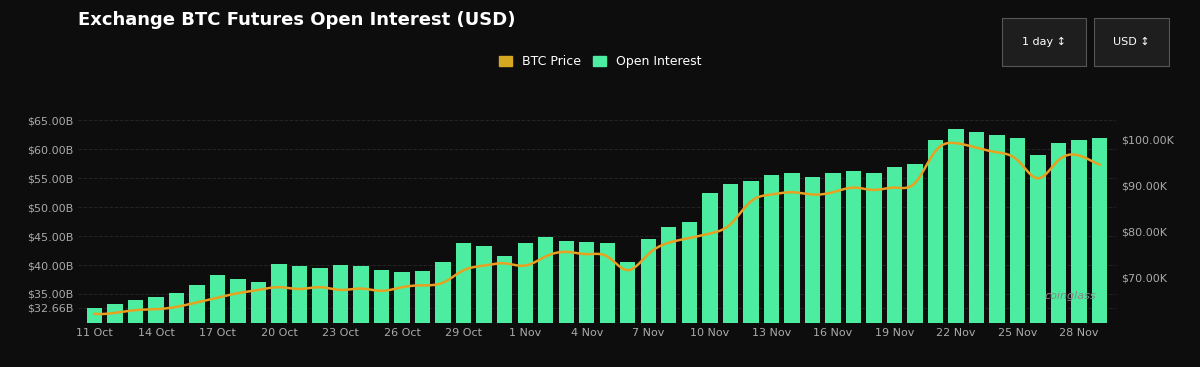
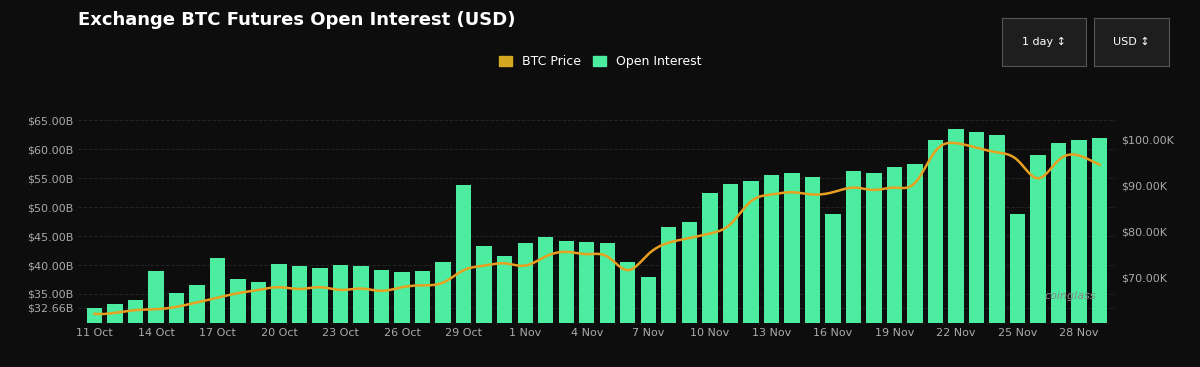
Open Interest/14 Oct: $34.5B -> $39.0B
Open Interest/17 Oct: $38.2B -> $41.2B
Open Interest/29 Oct: $43.8B -> $53.8B
Open Interest/7 Nov: $44.5B -> $38.0B
Open Interest/16 Nov: $55.8B -> $48.8B
Open Interest/25 Nov: $62.0B -> $48.8B
